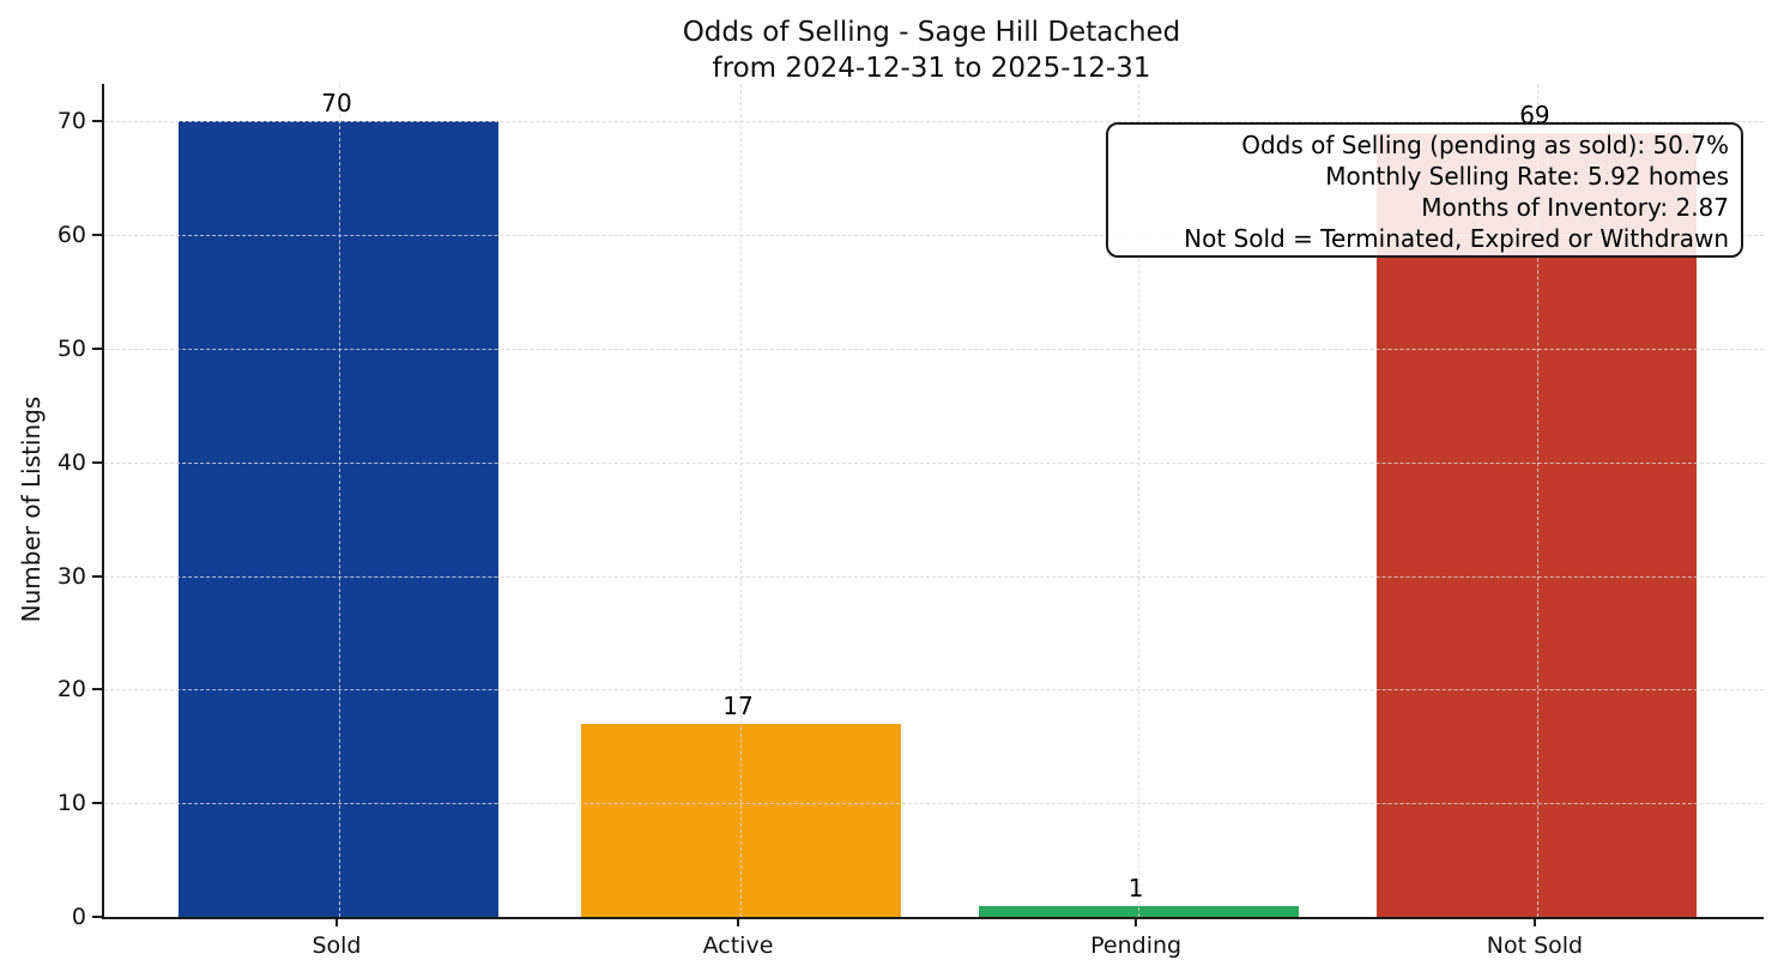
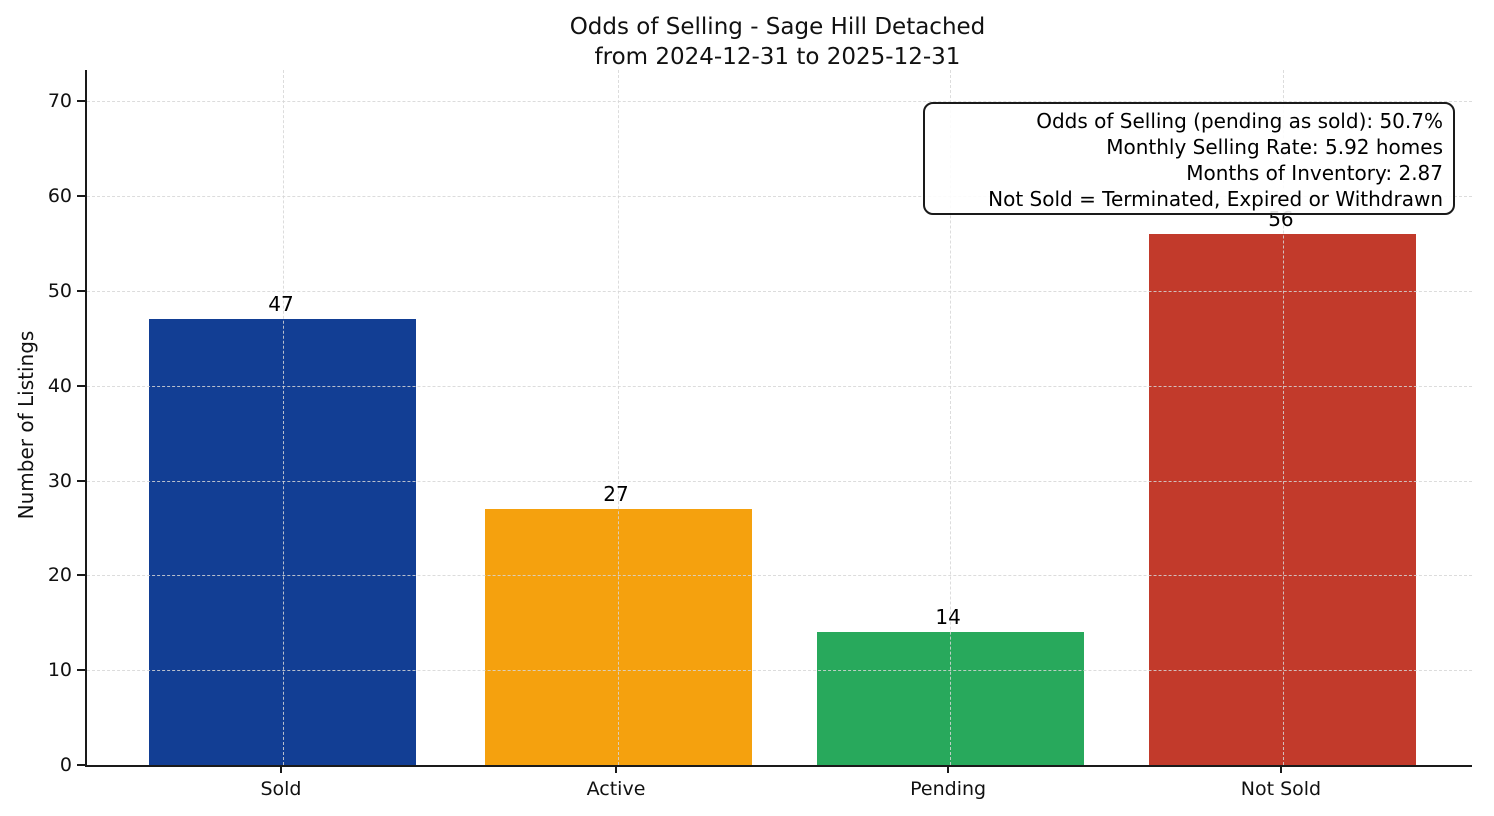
Sold: 70 -> 47
Active: 17 -> 27
Pending: 1 -> 14
Not Sold: 69 -> 56
